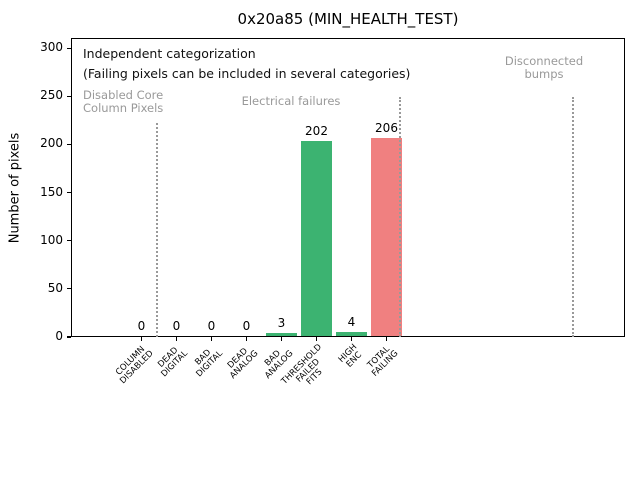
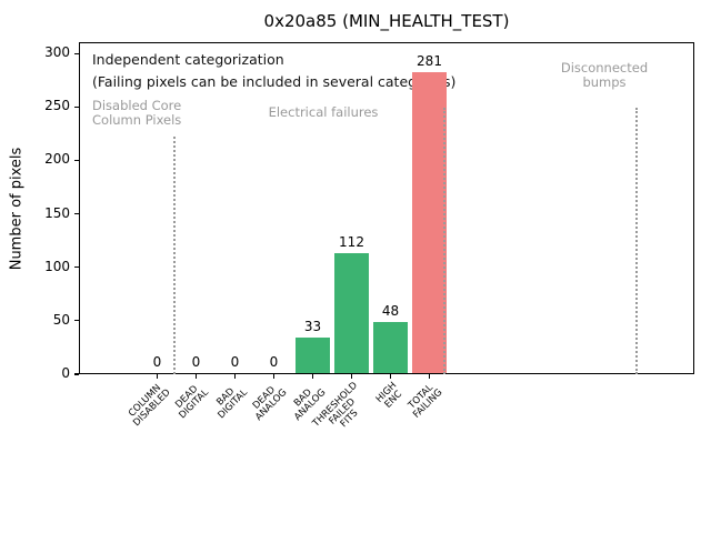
BAD ANALOG: 3 -> 33
THRESHOLD FAILED FITS: 202 -> 112
HIGH ENC: 4 -> 48
TOTAL FAILING: 206 -> 281
